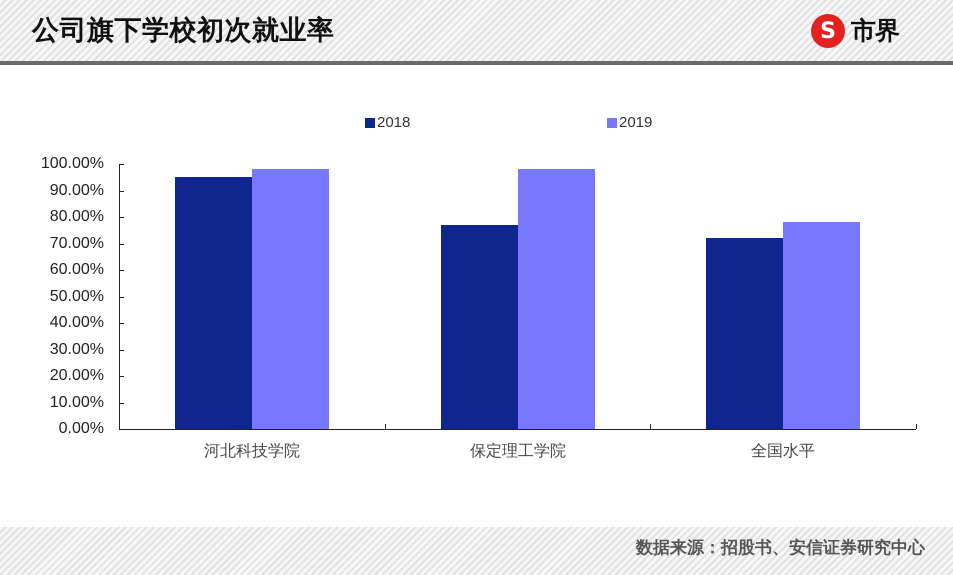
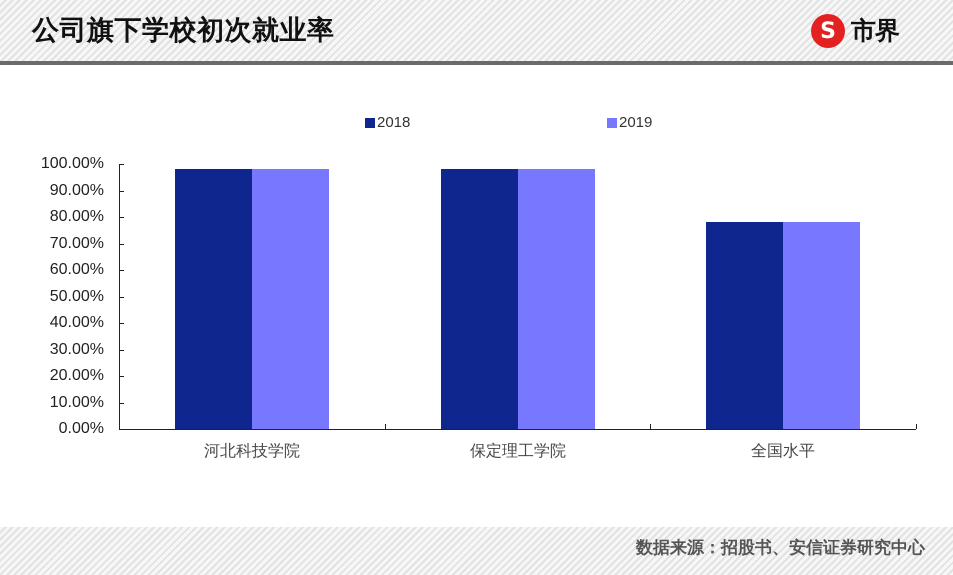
2018/河北科技学院: 95% -> 98%
2018/保定理工学院: 77% -> 98%
2018/全国水平: 72% -> 78%
